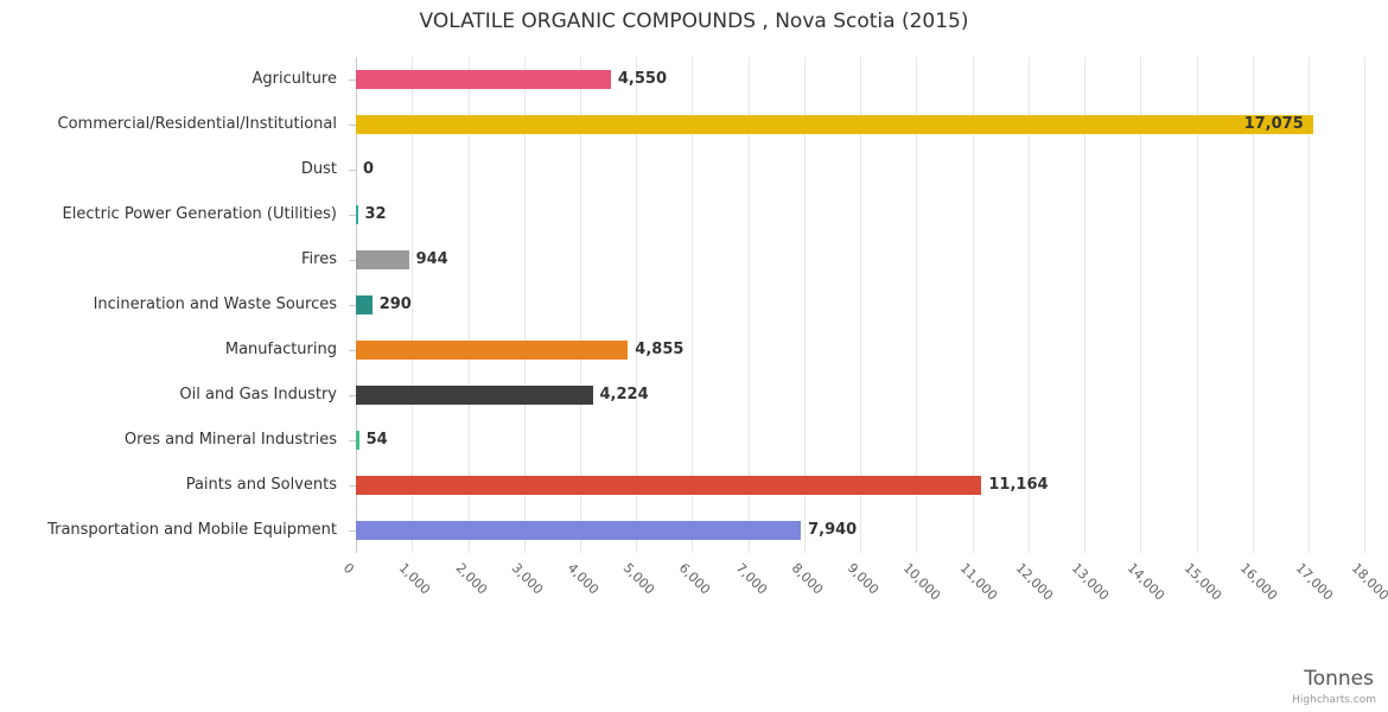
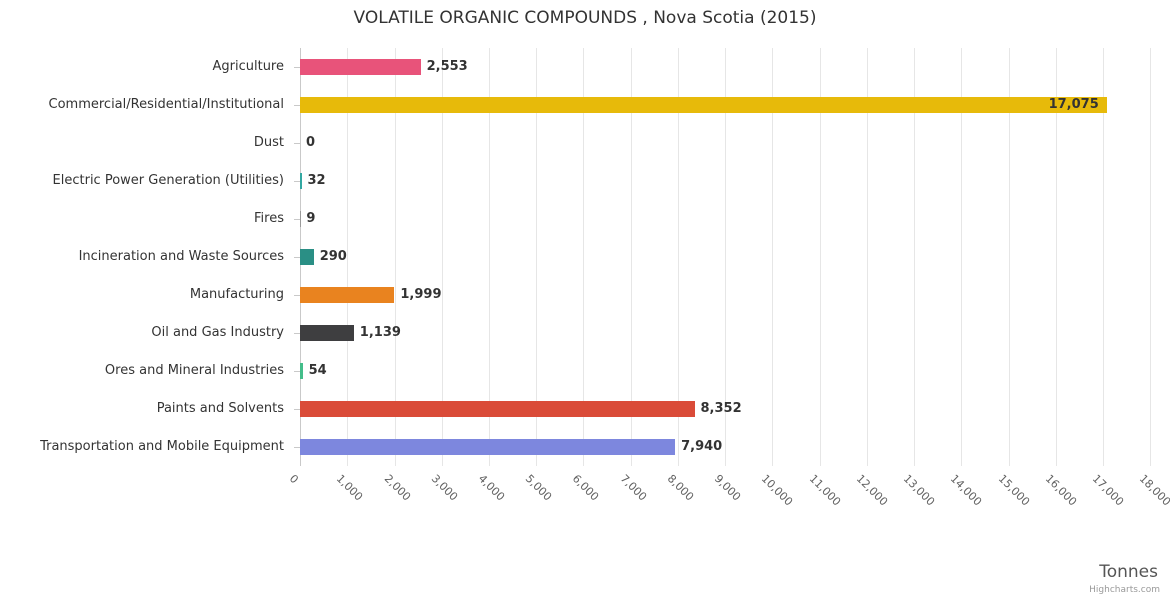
Agriculture: 4,550 -> 2,553
Fires: 944 -> 9
Manufacturing: 4,855 -> 1,999
Oil and Gas Industry: 4,224 -> 1,139
Paints and Solvents: 11,164 -> 8,352
